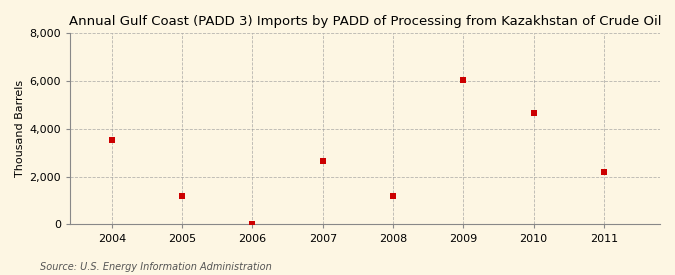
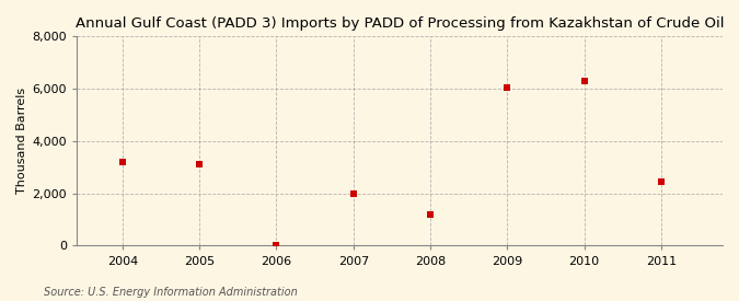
2004: 3,550 -> 3,200
2005: 1,200 -> 3,100
2007: 2,650 -> 2,000
2010: 4,650 -> 6,300
2011: 2,200 -> 2,450
